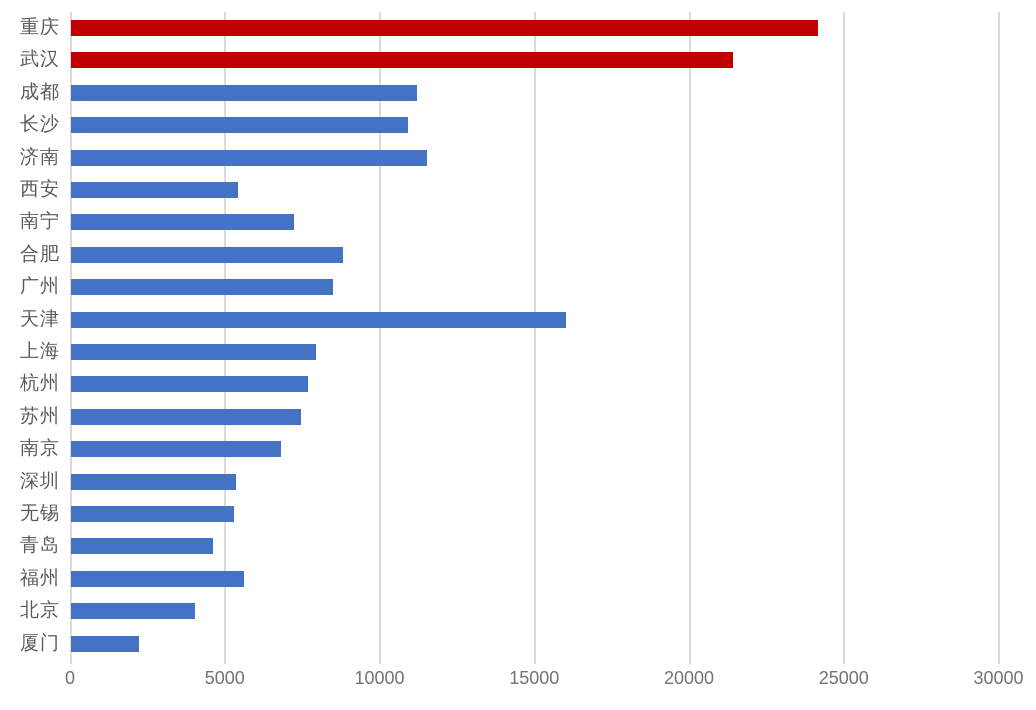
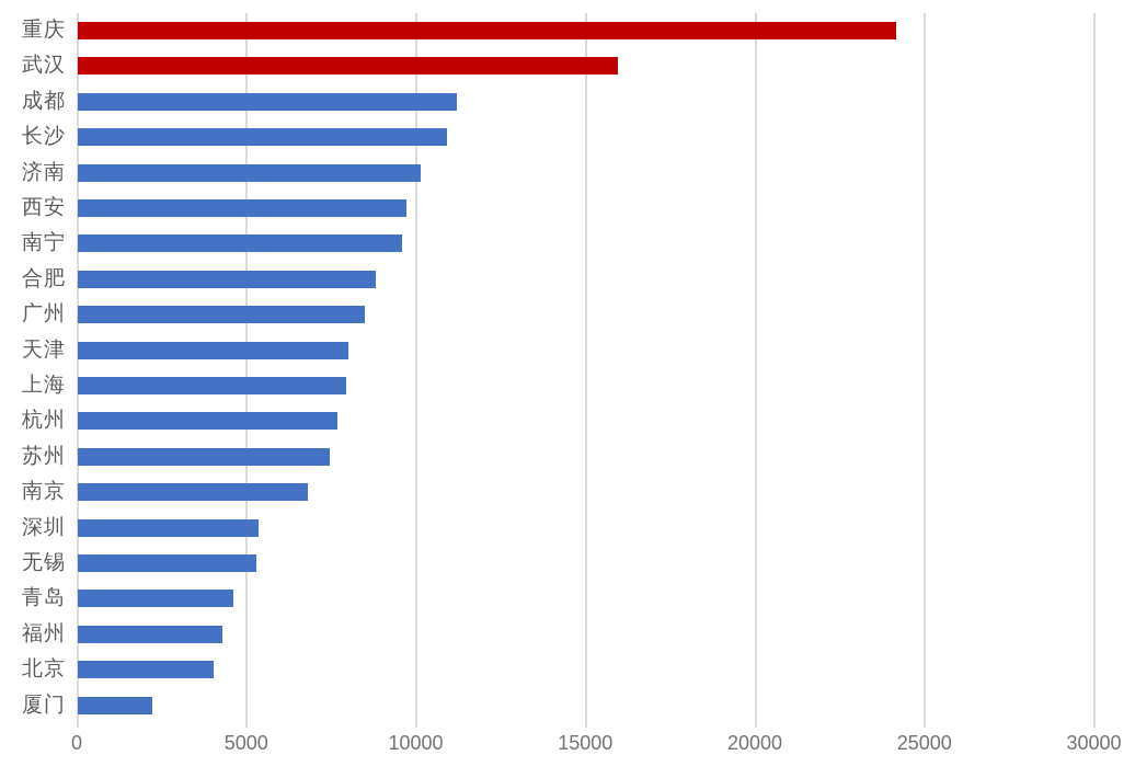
武汉: 21400 -> 15900
济南: 11500 -> 10100
西安: 5400 -> 9700
南宁: 7200 -> 9600
天津: 16000 -> 8000
福州: 5600 -> 4300
